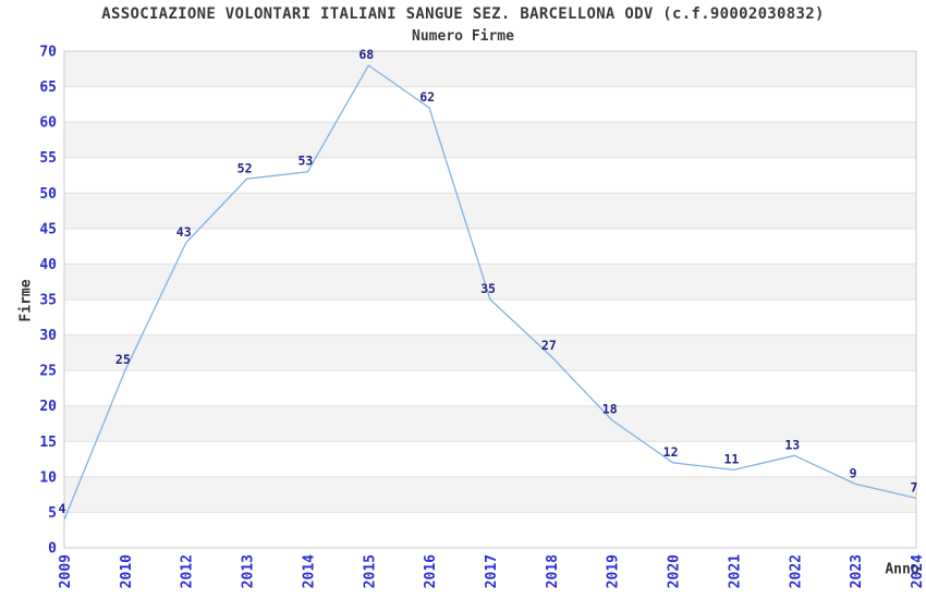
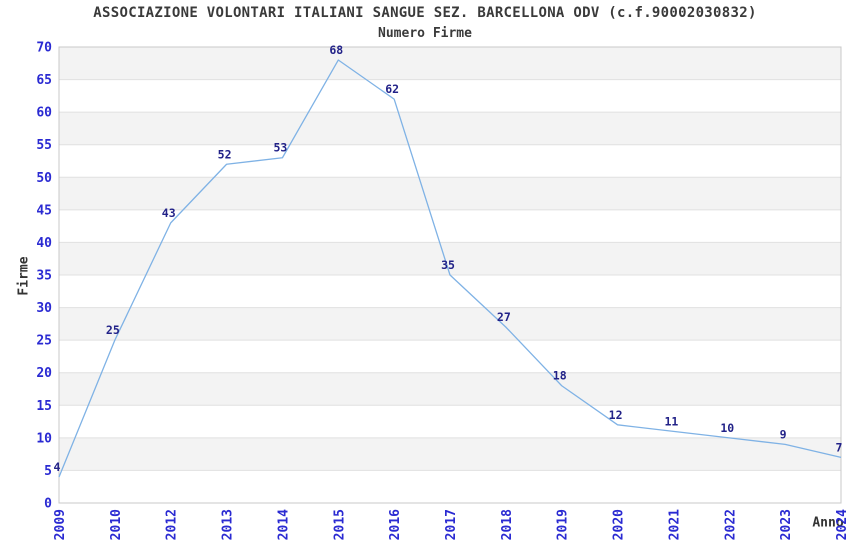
2022: 13 -> 10
